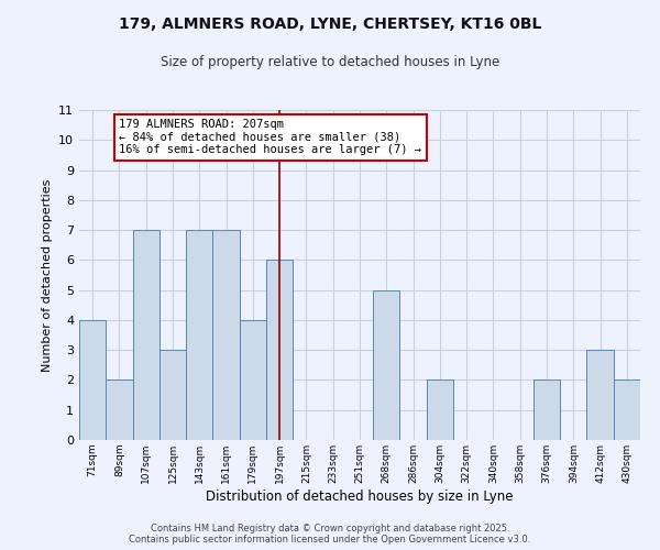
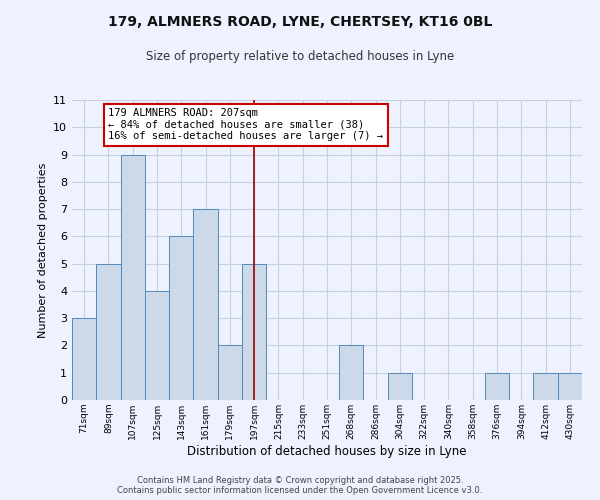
71sqm: 4 -> 3
89sqm: 2 -> 5
107sqm: 7 -> 9
125sqm: 3 -> 4
143sqm: 7 -> 6
179sqm: 4 -> 2
197sqm: 6 -> 5
268sqm: 5 -> 2
304sqm: 2 -> 1
376sqm: 2 -> 1
412sqm: 3 -> 1
430sqm: 2 -> 1
